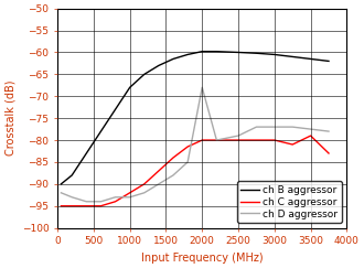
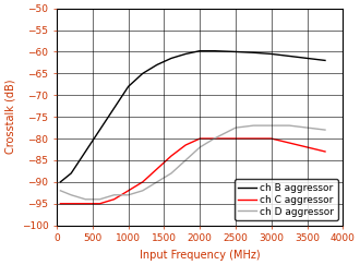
ch D aggressor/2000: -68.0 -> -82.0
ch D aggressor/2500: -79.0 -> -77.5
ch C aggressor/3500: -79.0 -> -82.0
